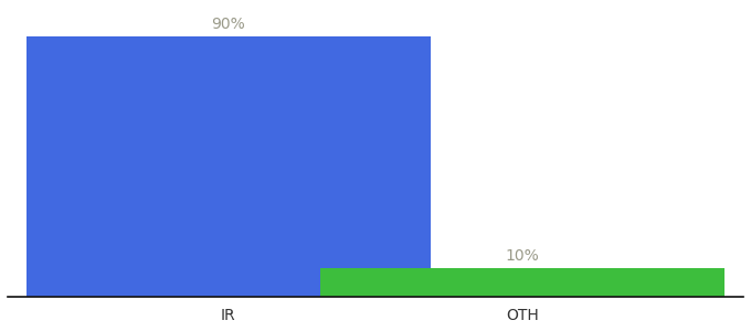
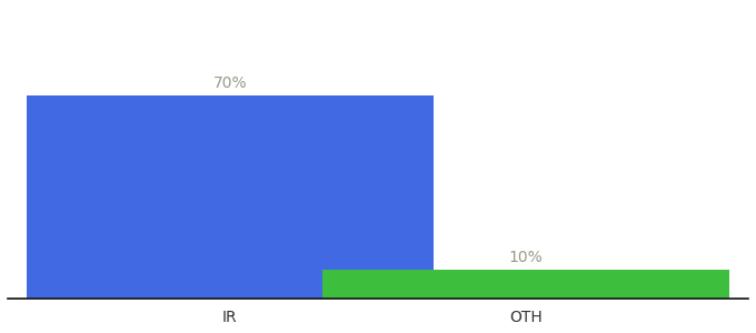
IR: 90% -> 70%
